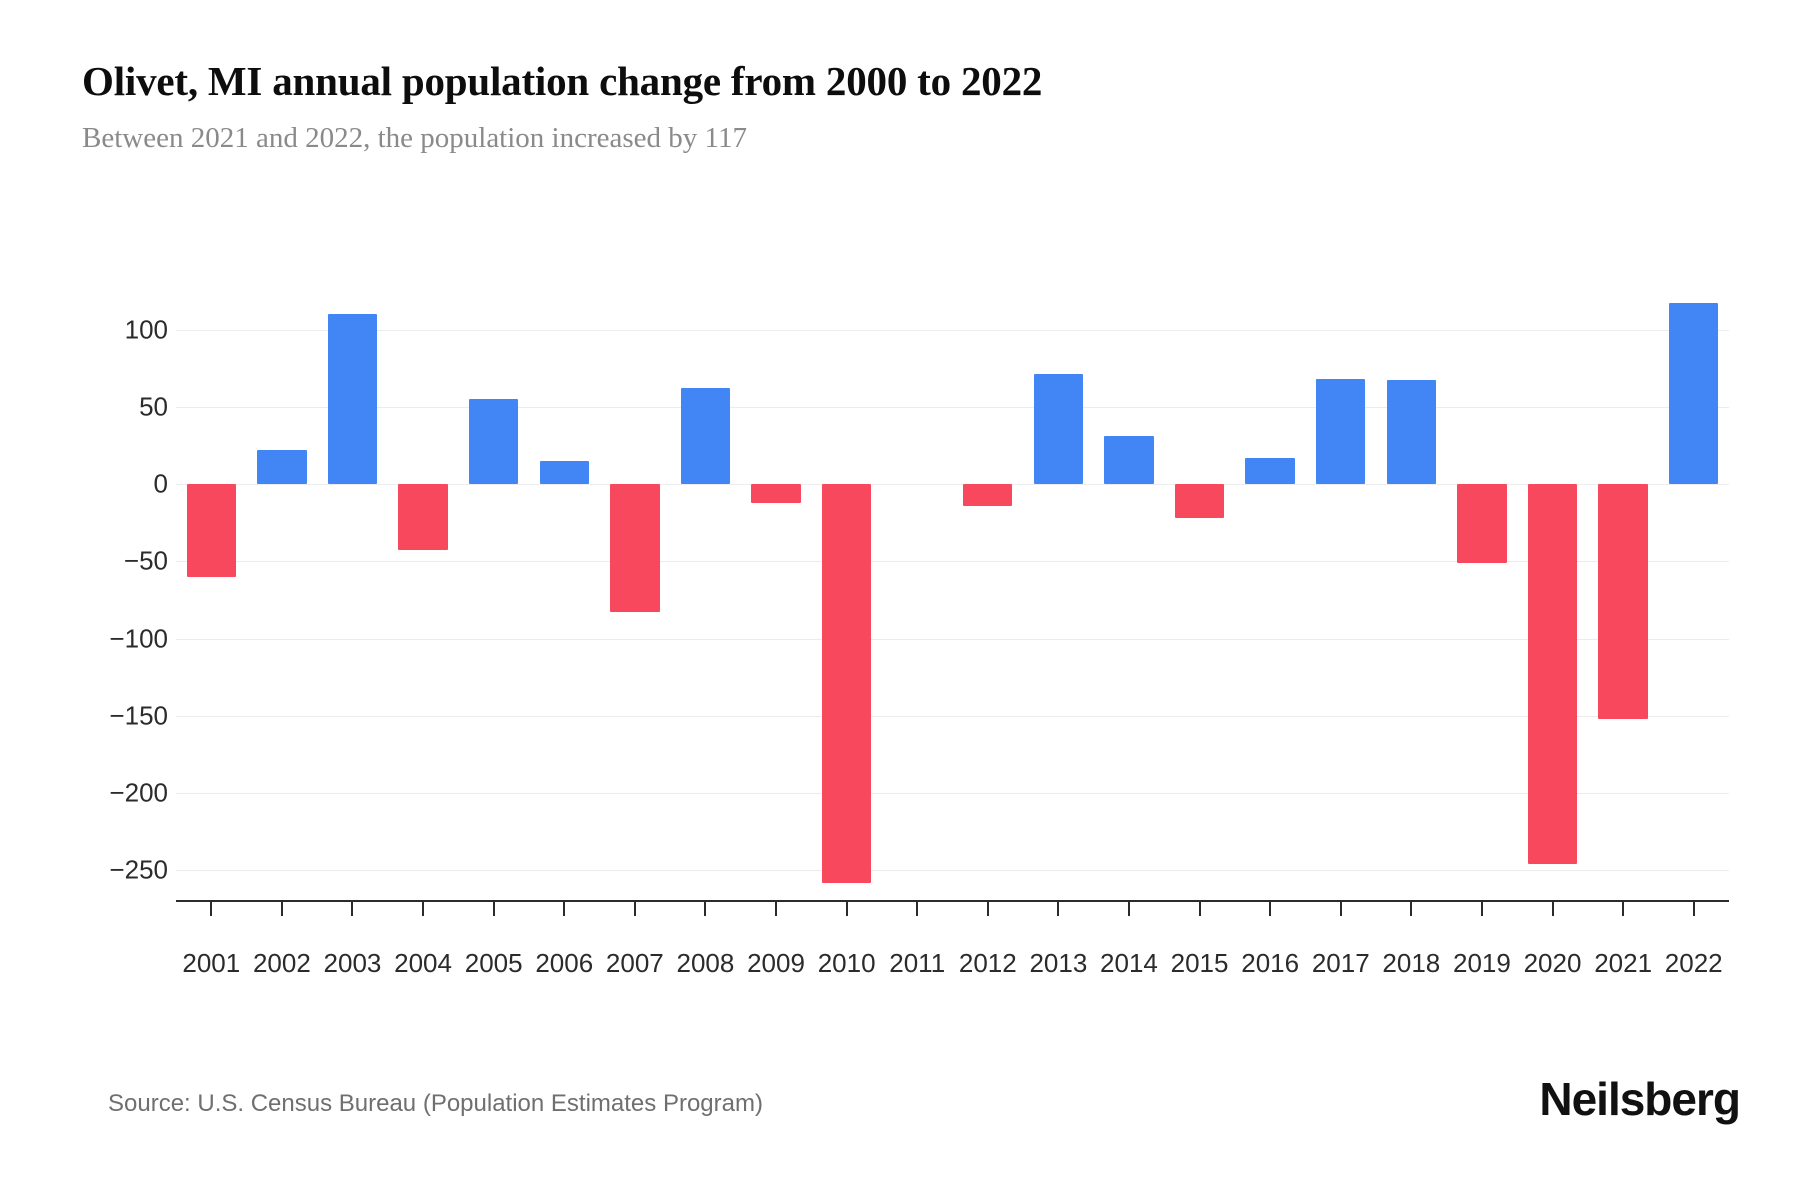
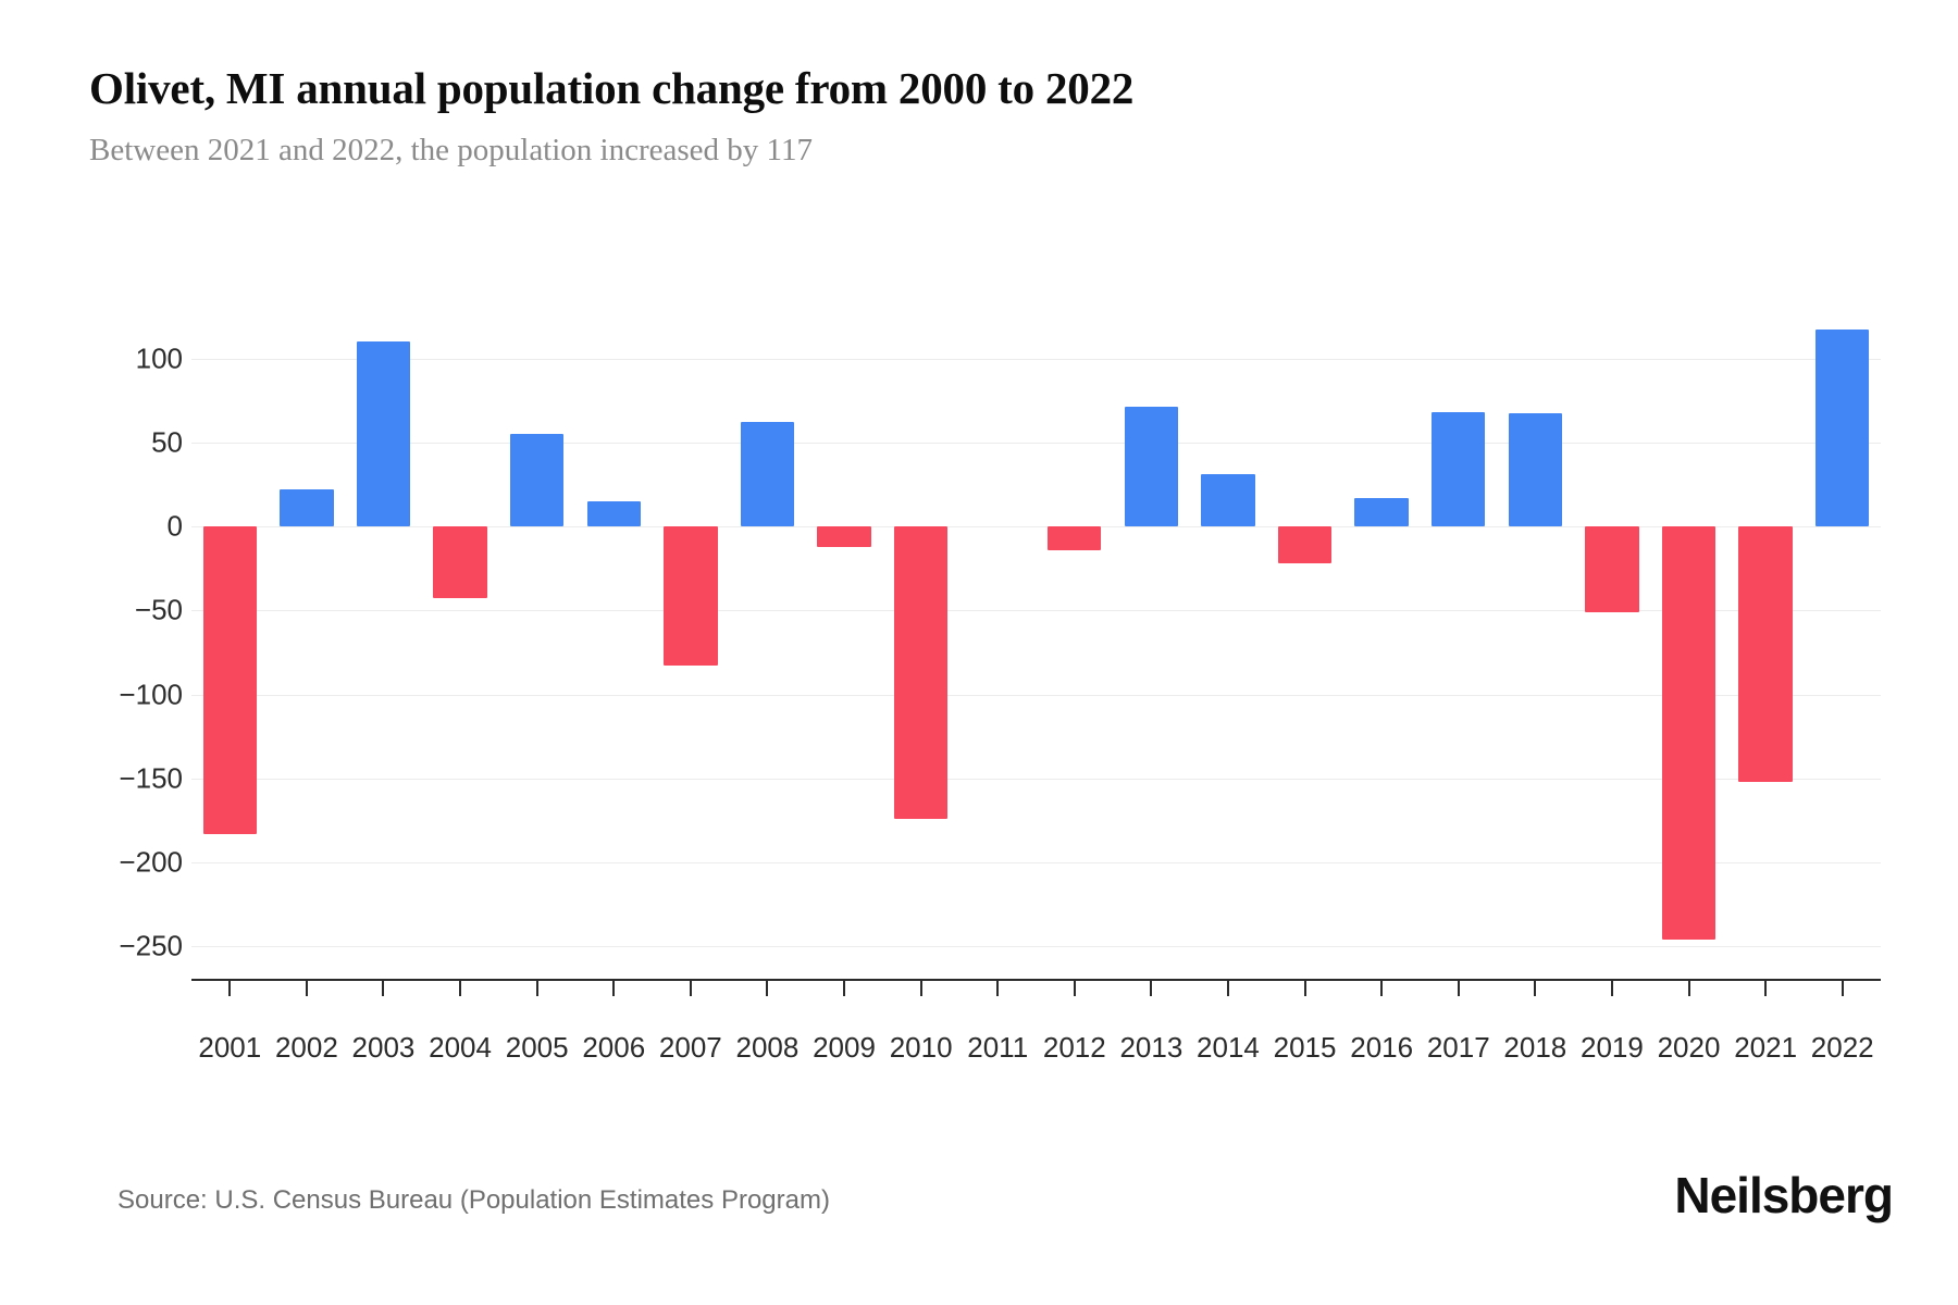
2001: -60 -> -183
2010: -258 -> -174
